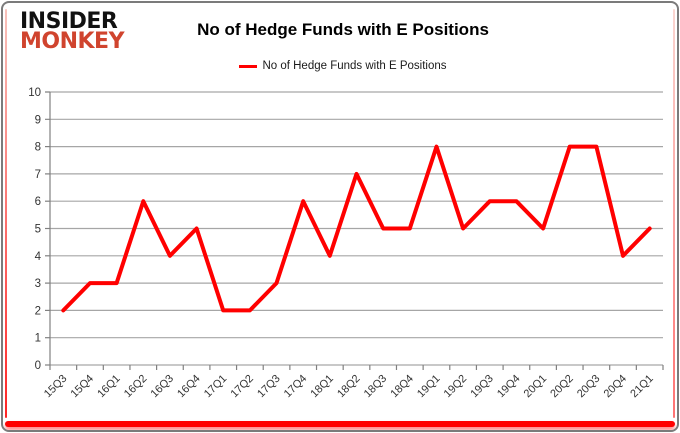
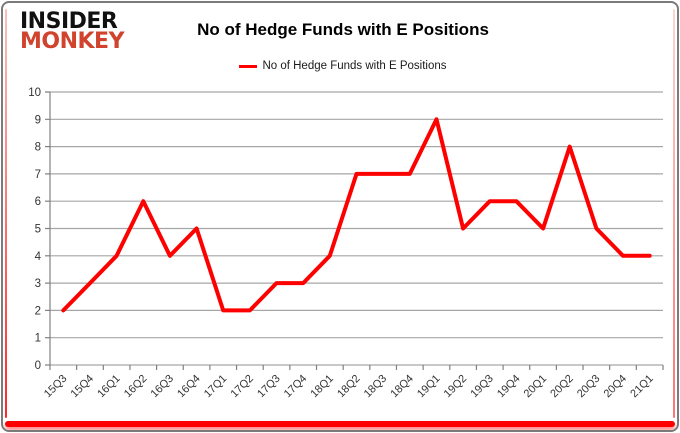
16Q1: 3 -> 4
17Q4: 6 -> 3
18Q3: 5 -> 7
18Q4: 5 -> 7
19Q1: 8 -> 9
20Q3: 8 -> 5
21Q1: 5 -> 4
